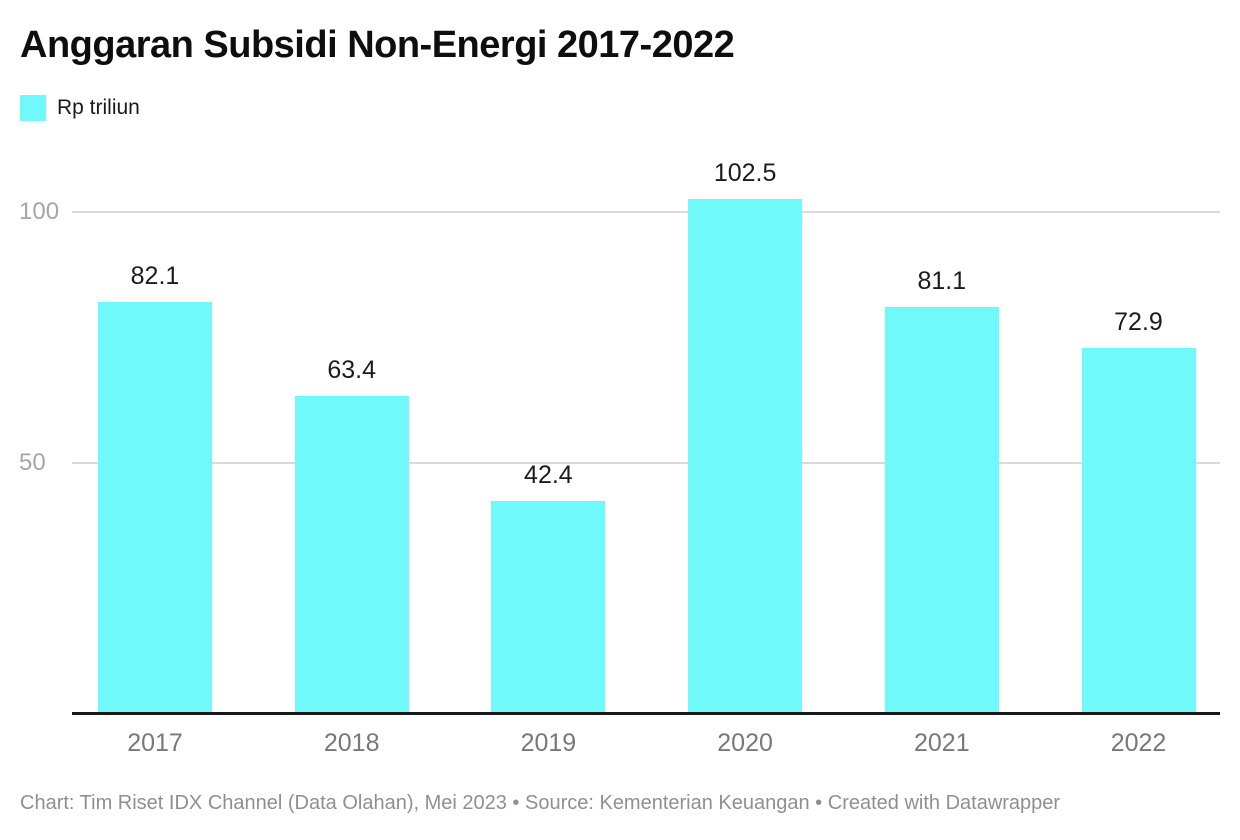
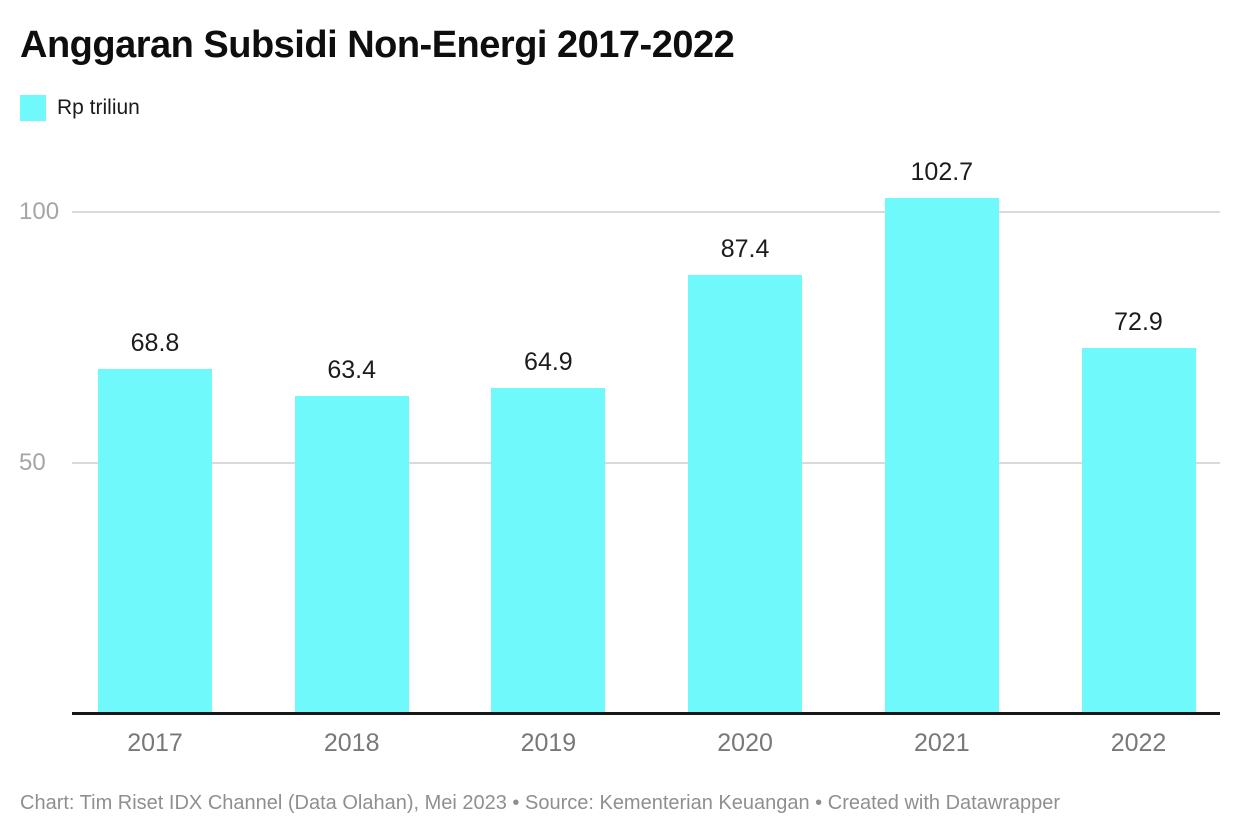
2017: 82.1 -> 68.8
2019: 42.4 -> 64.9
2020: 102.5 -> 87.4
2021: 81.1 -> 102.7
